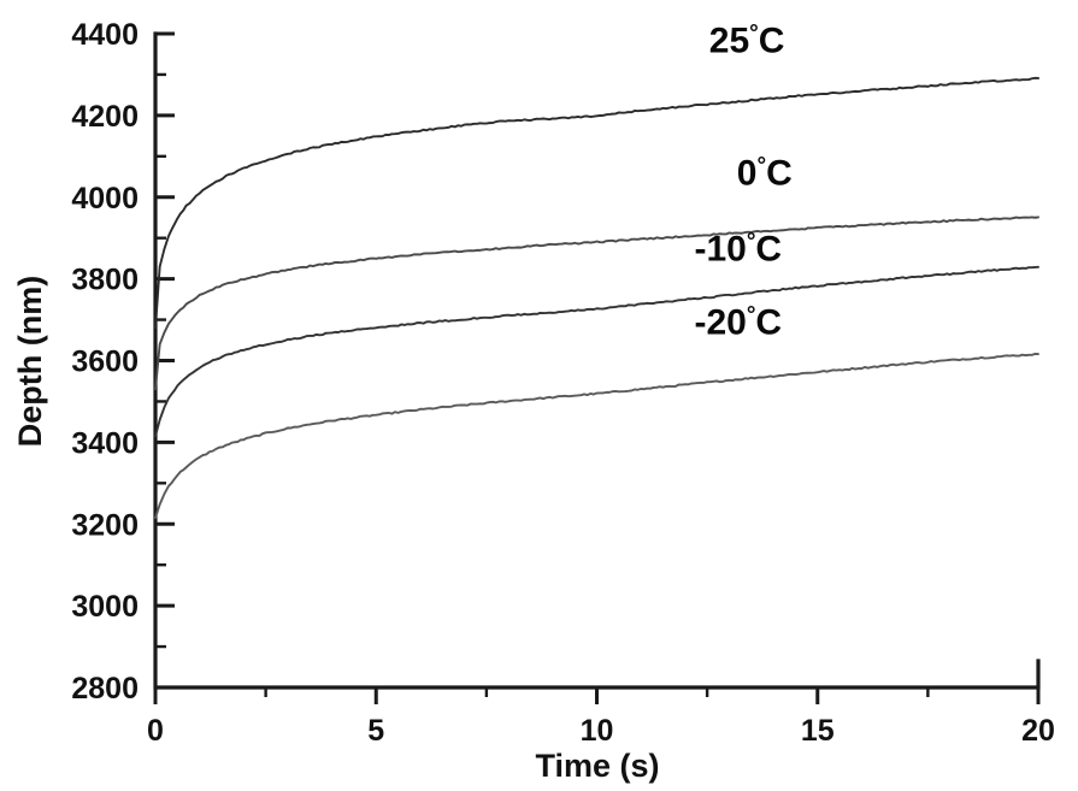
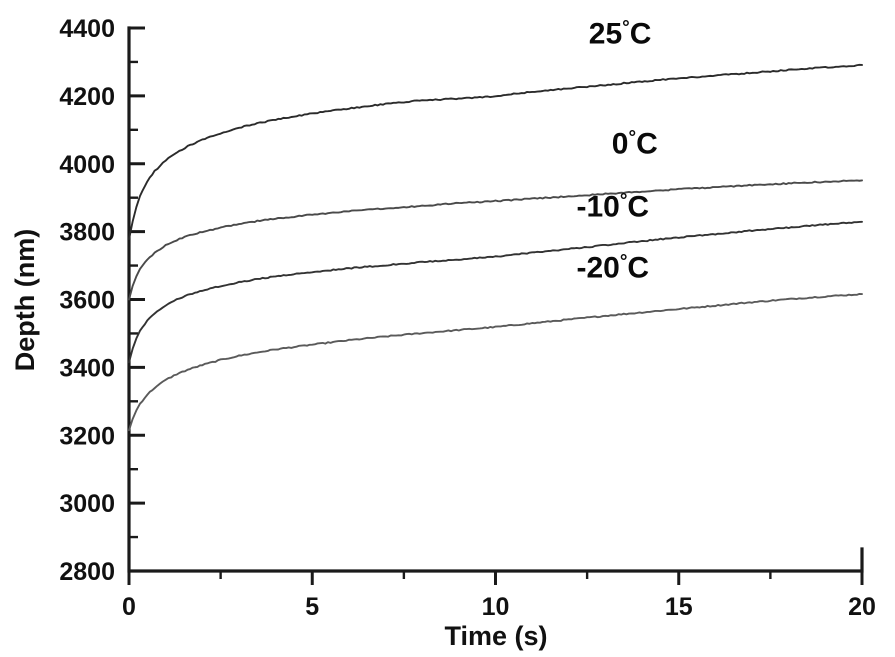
25°C/0: 3680 -> 3780
0°C/0: 3530 -> 3600
